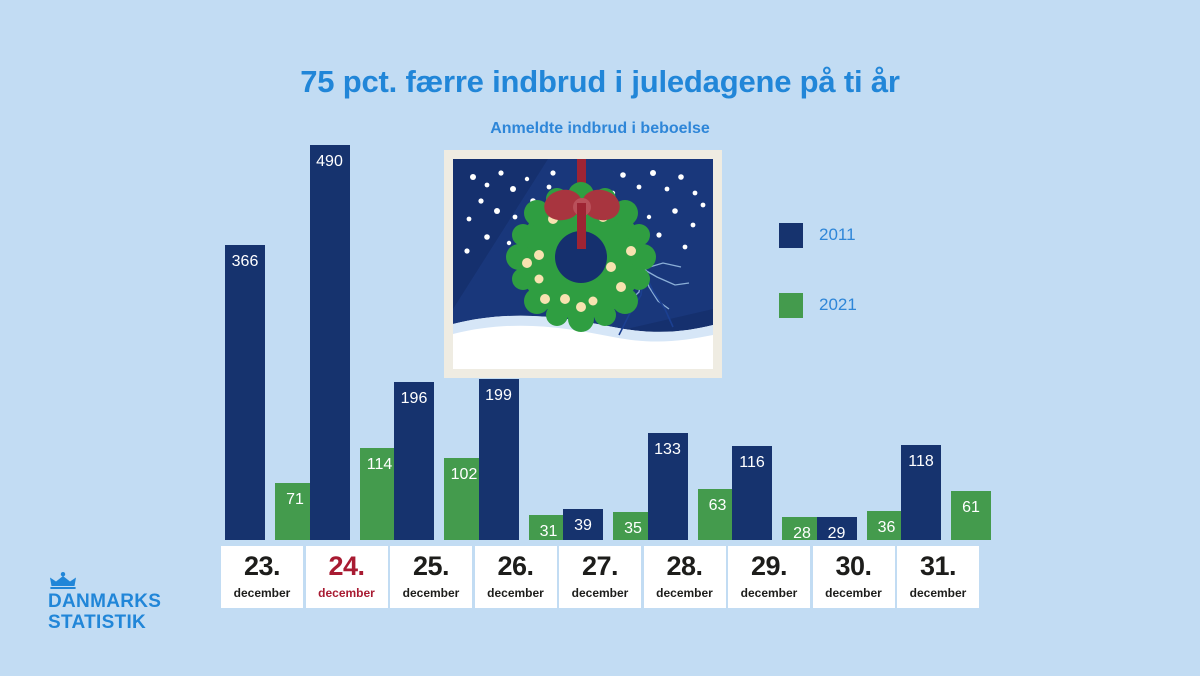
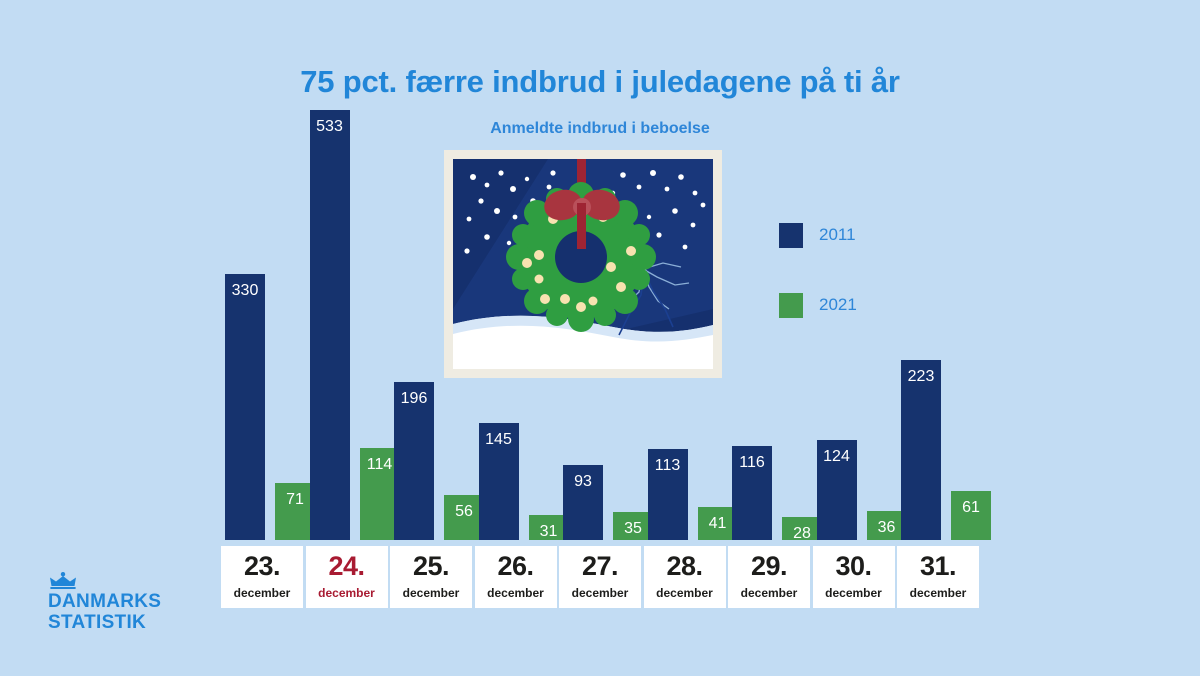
2011/23. december: 366 -> 330
2011/24. december: 490 -> 533
2021/25. december: 102 -> 56
2011/26. december: 199 -> 145
2011/27. december: 39 -> 93
2011/28. december: 133 -> 113
2021/28. december: 63 -> 41
2011/30. december: 29 -> 124
2011/31. december: 118 -> 223
